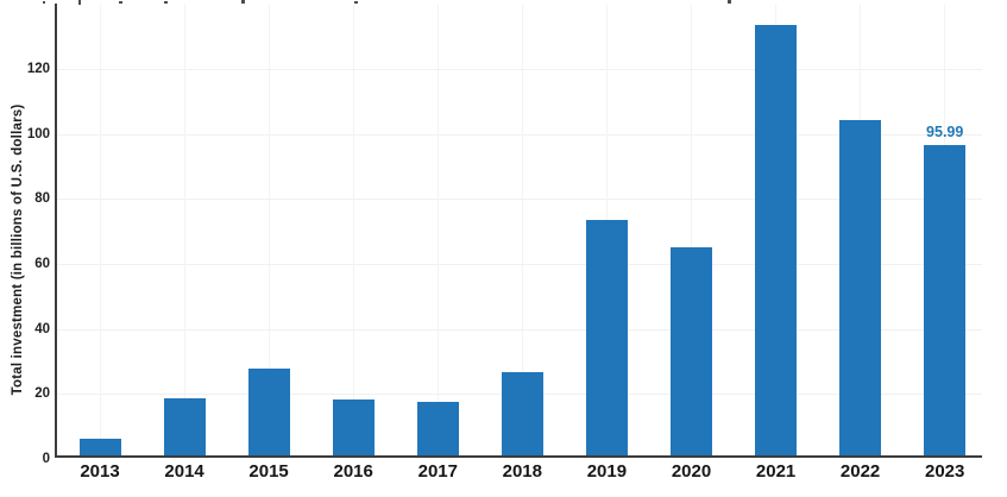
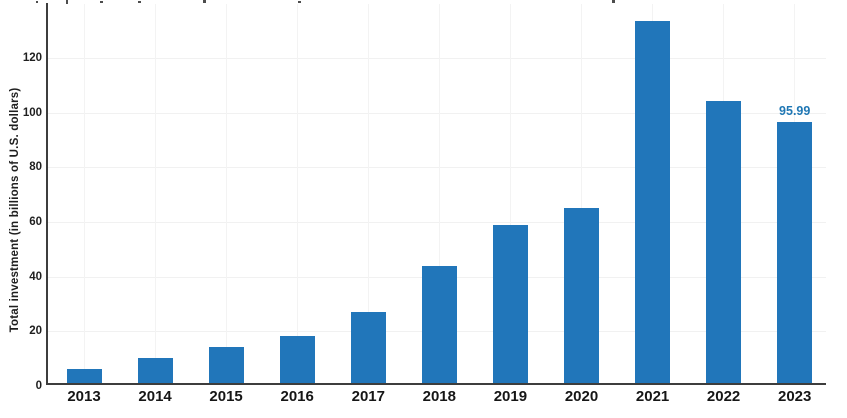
2014: 18 -> 10
2015: 27 -> 14
2017: 17 -> 26
2018: 26 -> 43
2019: 73 -> 58
